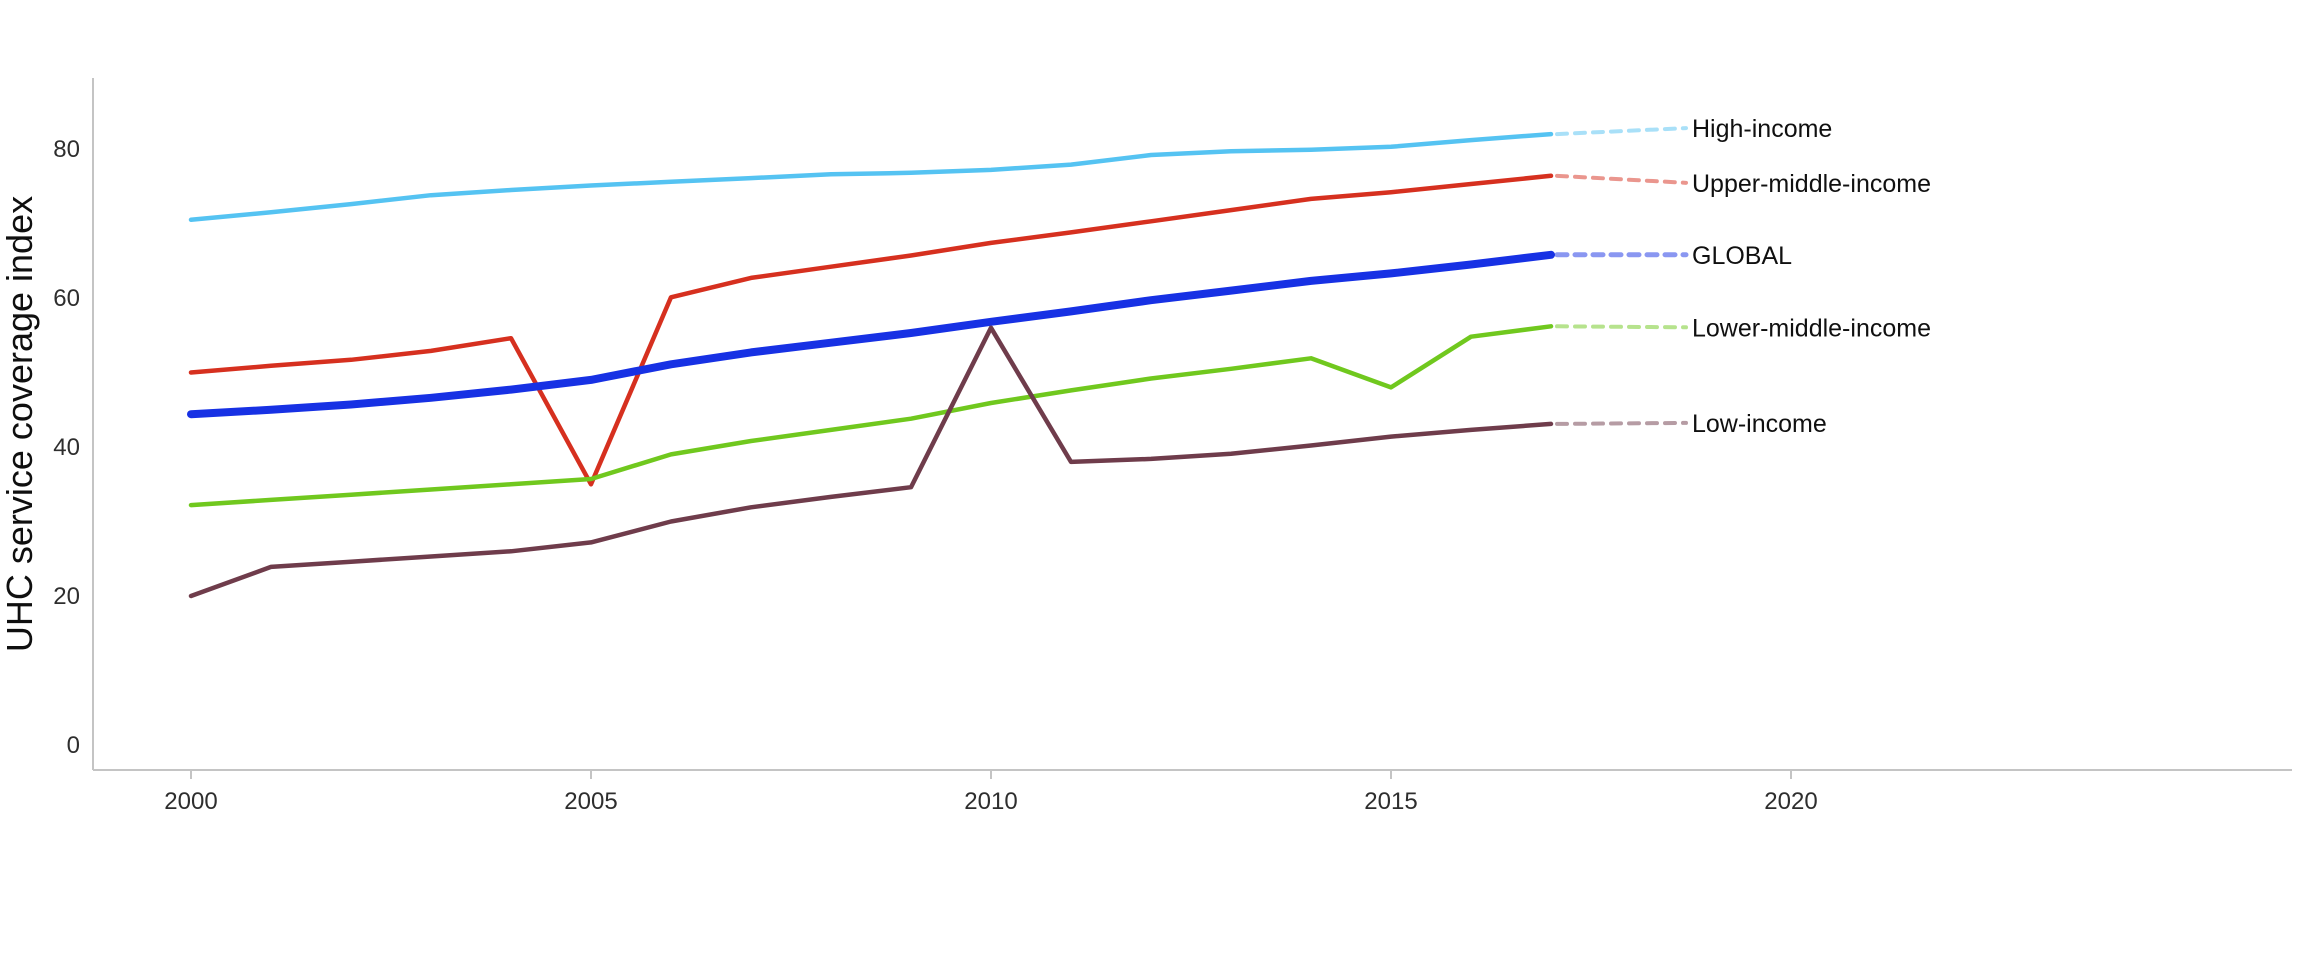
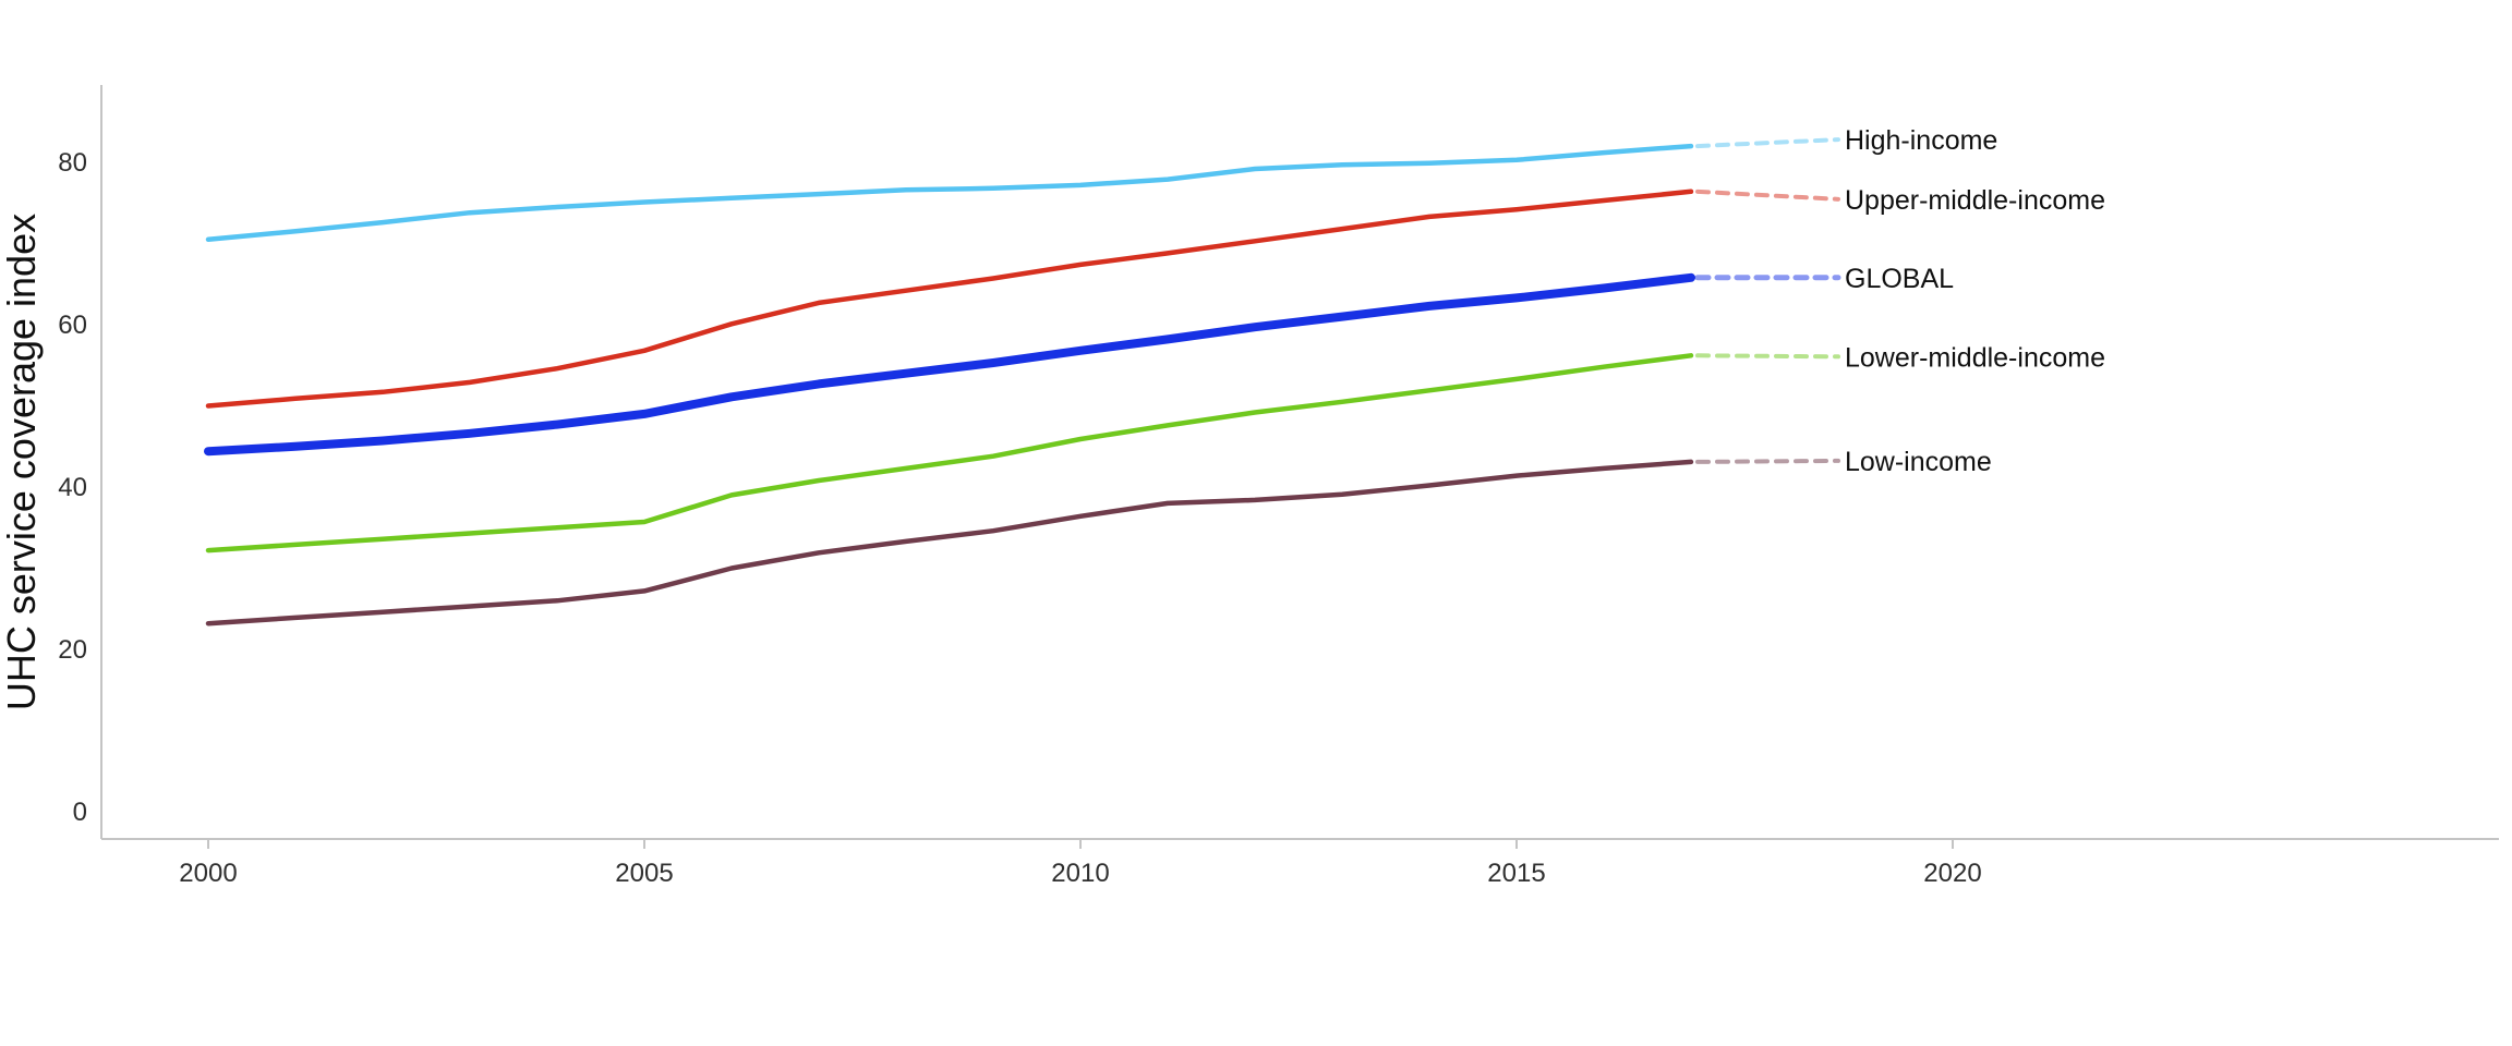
Low-income/2000: 20 -> 23
Upper-middle-income/2005: 35 -> 57
Low-income/2010: 56 -> 36
Lower-middle-income/2015: 48 -> 53
